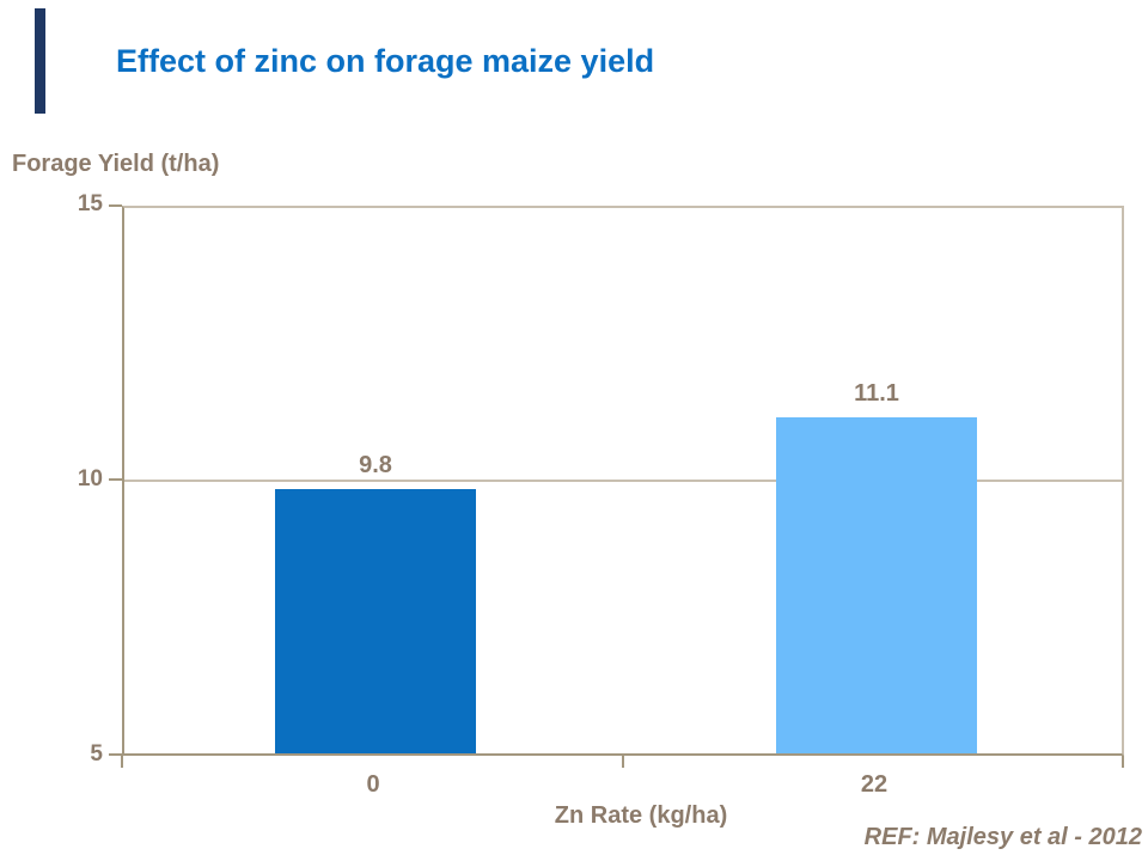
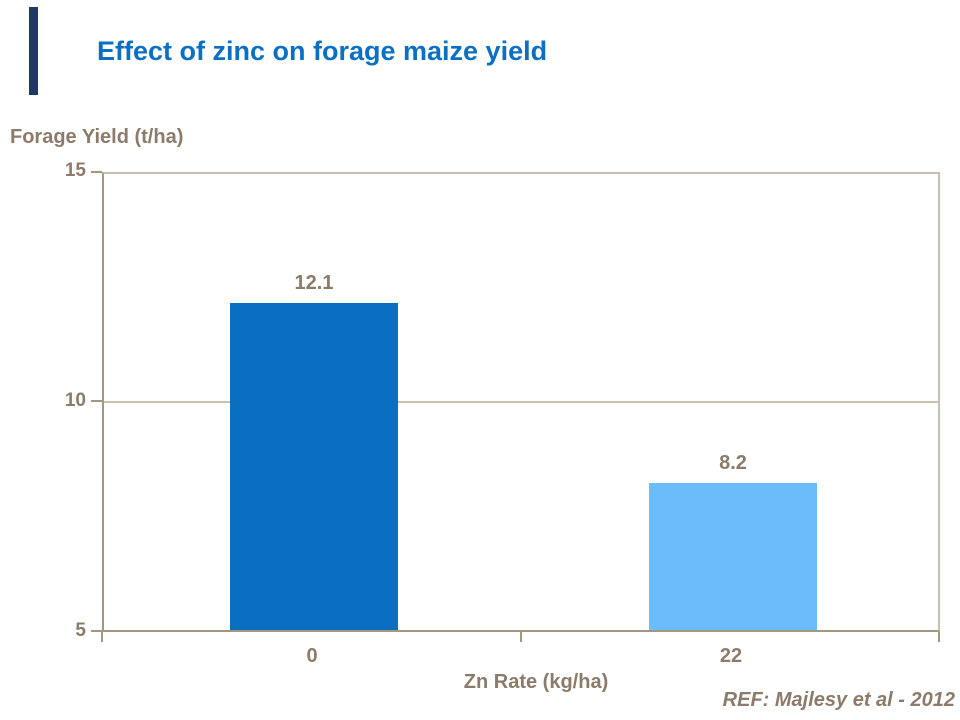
0: 9.8 -> 12.1
22: 11.1 -> 8.2
